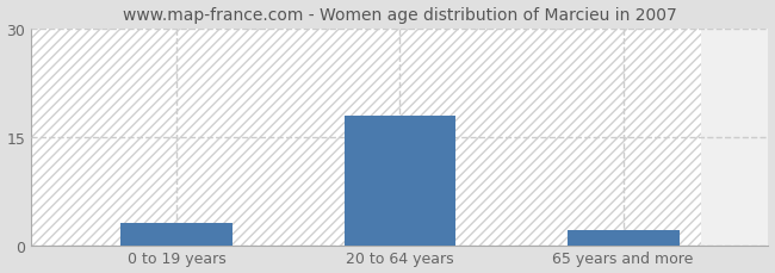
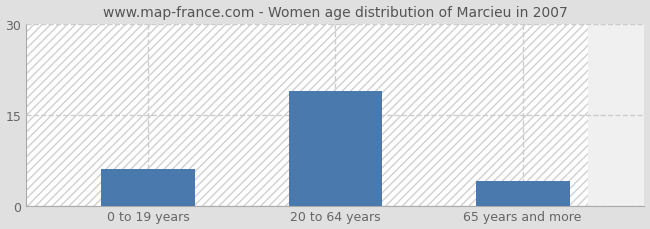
0 to 19 years: 3 -> 6
20 to 64 years: 18 -> 19
65 years and more: 2 -> 4
